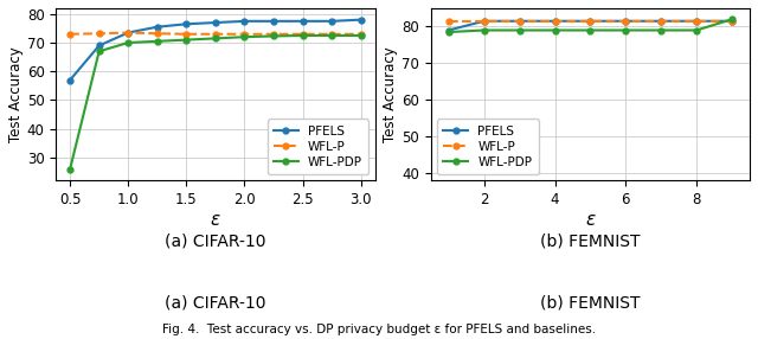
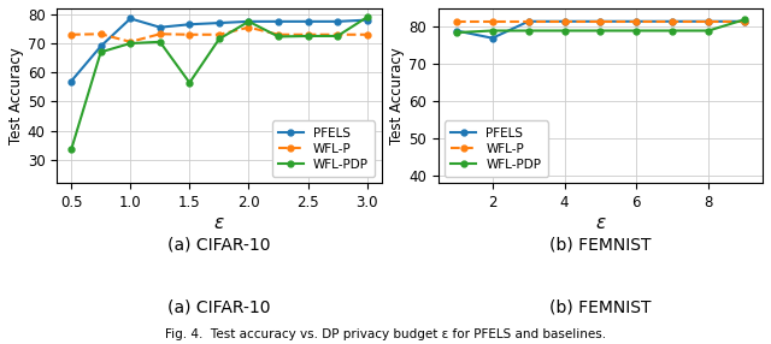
(a) CIFAR-10/WFL-PDP/0.5: 26.0 -> 33.5
(a) CIFAR-10/PFELS/1.0: 73.5 -> 78.5
(a) CIFAR-10/WFL-P/1.0: 73.5 -> 70.5
(a) CIFAR-10/WFL-PDP/1.5: 71.0 -> 56.5
(a) CIFAR-10/WFL-P/2.0: 73.0 -> 75.5
(a) CIFAR-10/WFL-PDP/2.0: 72.0 -> 77.5
(a) CIFAR-10/WFL-PDP/3.0: 72.5 -> 79.0
(b) FEMNIST/PFELS/2: 81.5 -> 77.0
